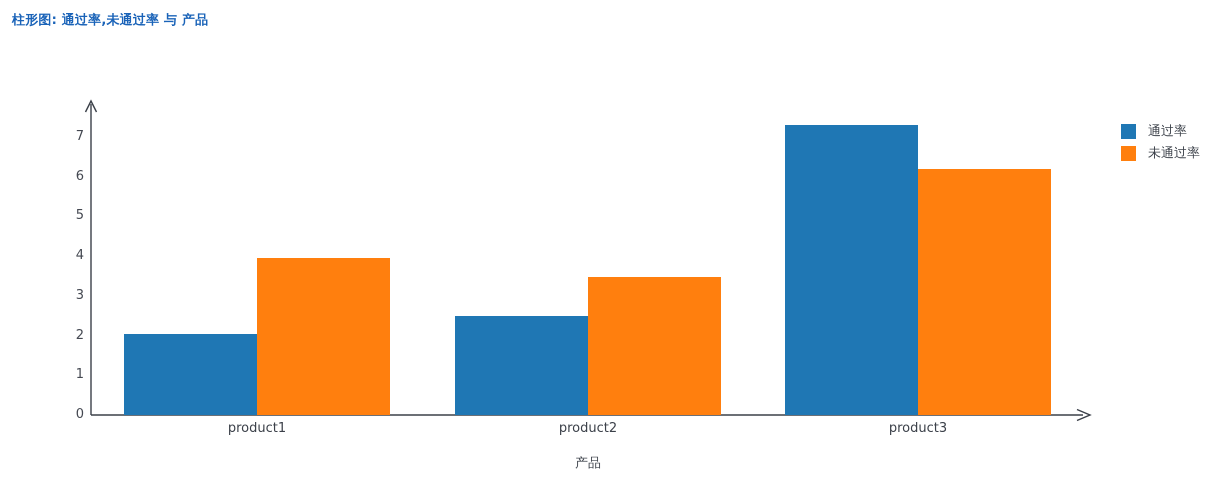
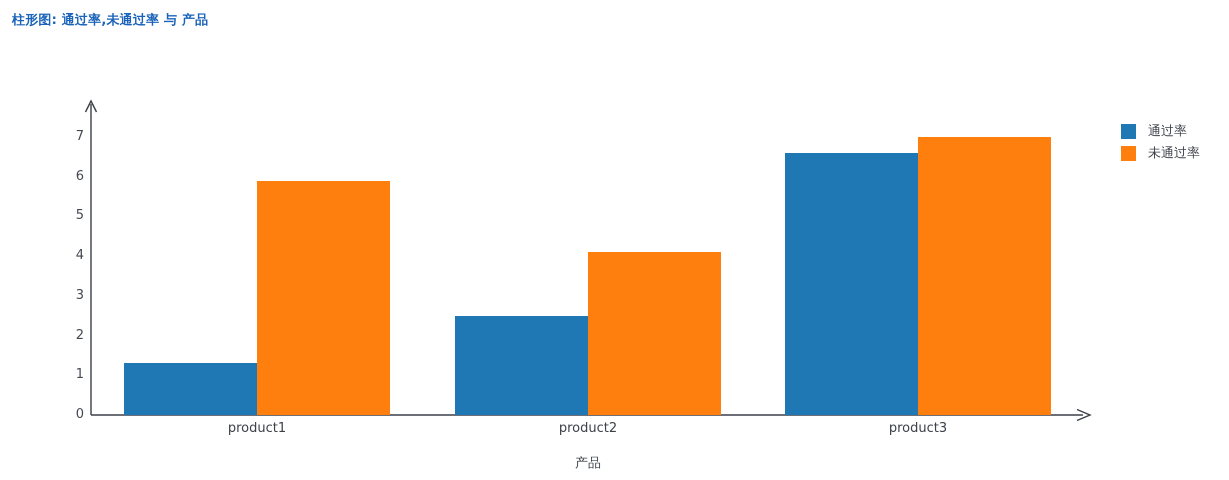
通过率/product1: 2.0 -> 1.3
未通过率/product1: 4.0 -> 5.9
未通过率/product2: 3.5 -> 4.1
通过率/product3: 7.3 -> 6.6
未通过率/product3: 6.2 -> 7.0
